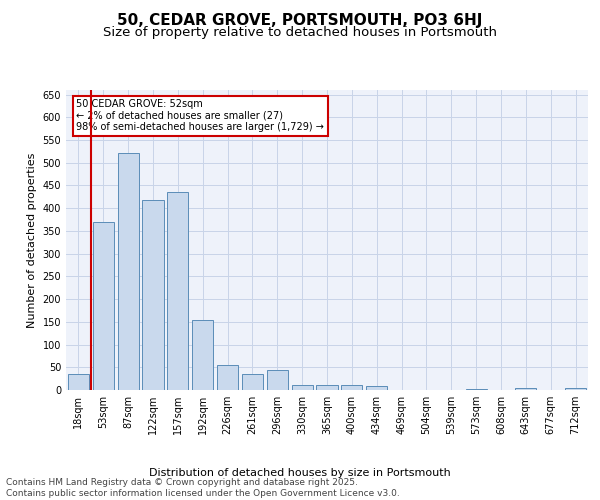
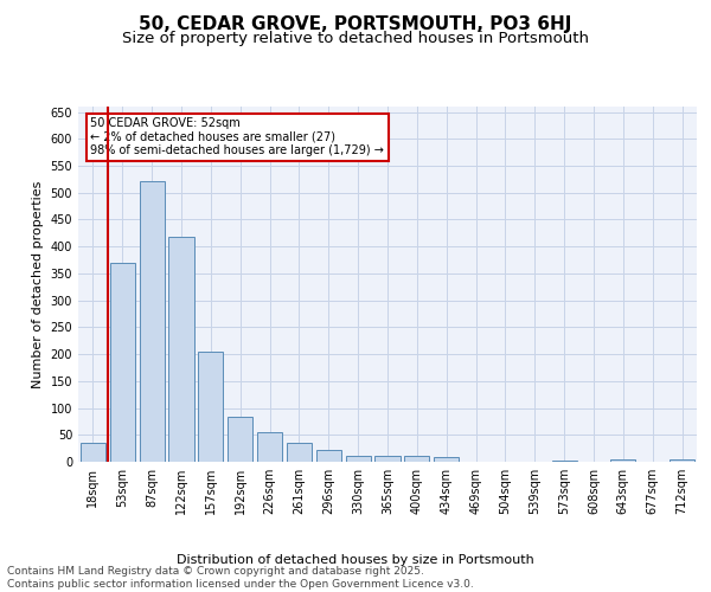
157sqm: 435 -> 205
192sqm: 155 -> 84
296sqm: 45 -> 22
